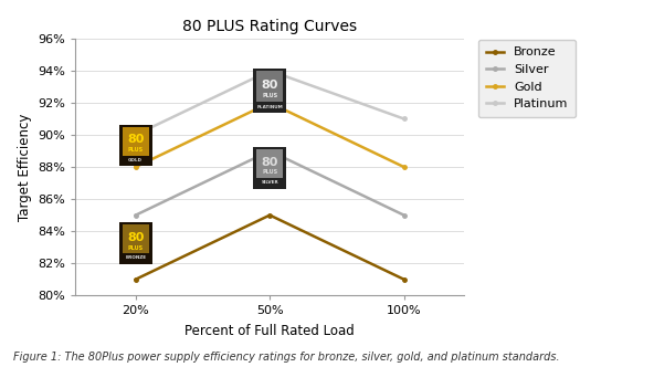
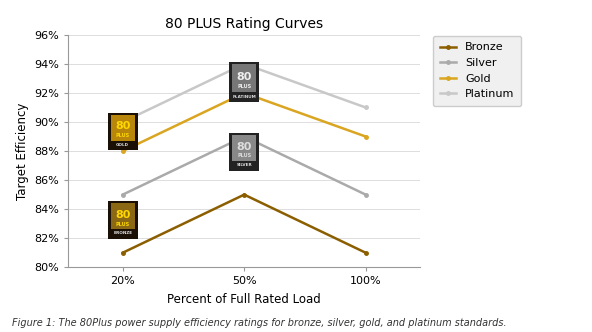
Gold/100%: 88% -> 89%
